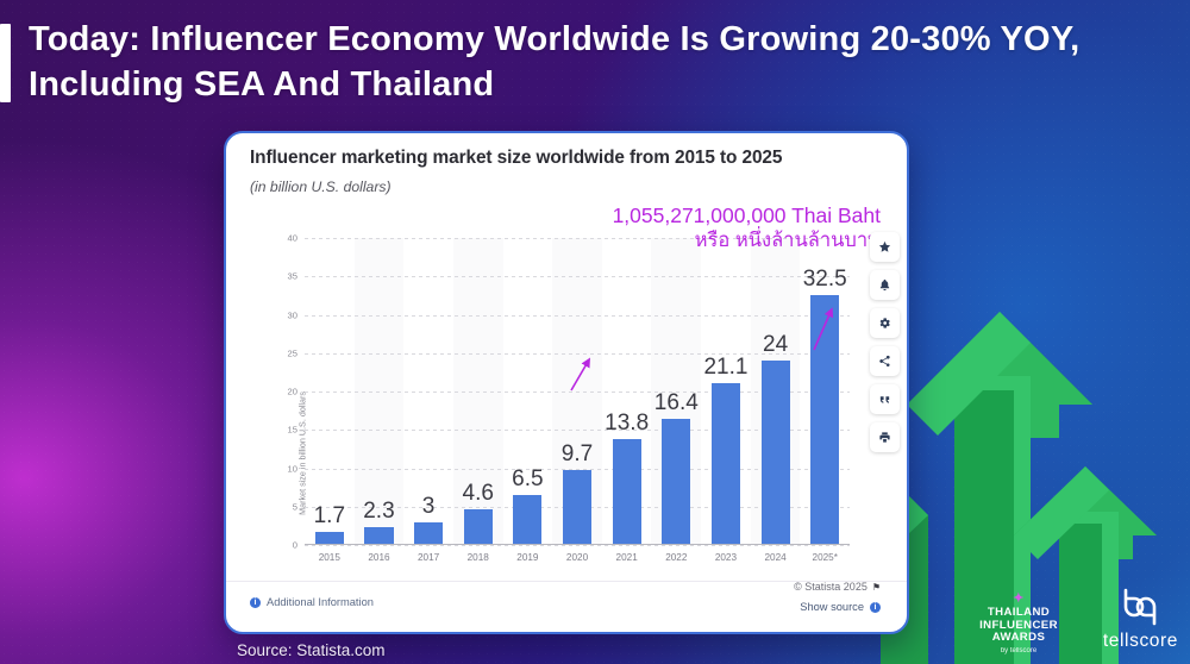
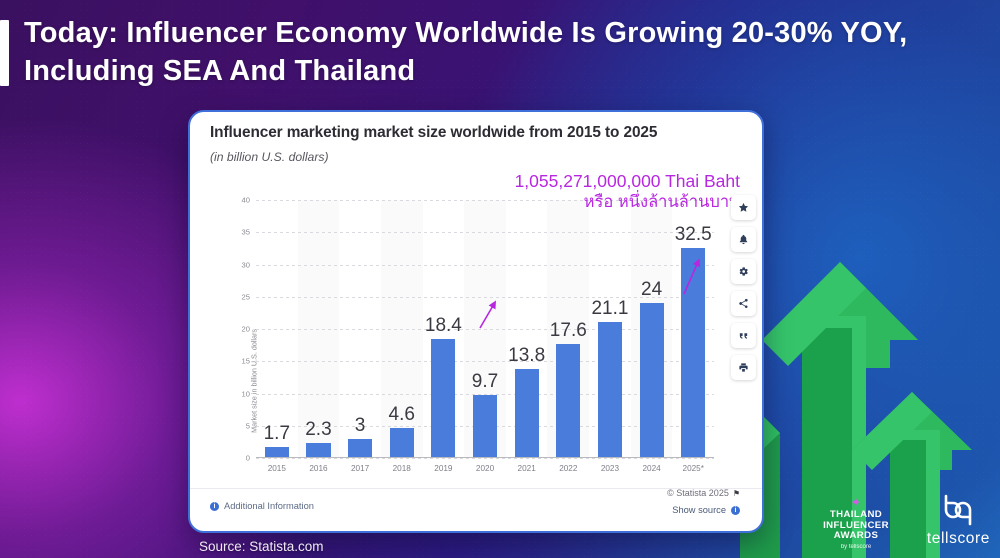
2019: 6.5 -> 18.4
2022: 16.4 -> 17.6
